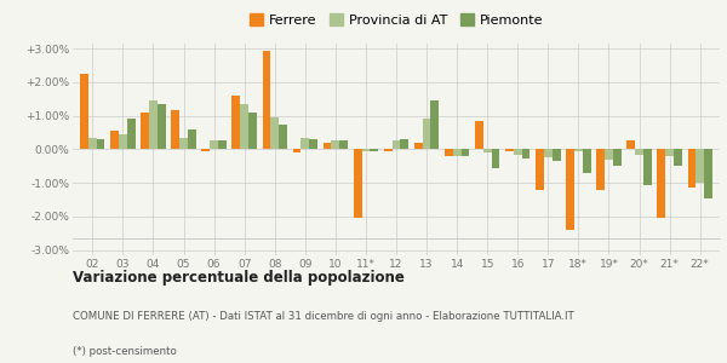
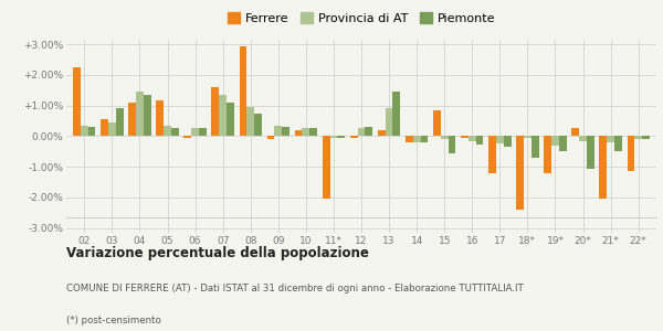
Piemonte/05: 0.60% -> 0.28%
Provincia di AT/22*: -1.00% -> -0.08%
Piemonte/22*: -1.45% -> -0.10%
